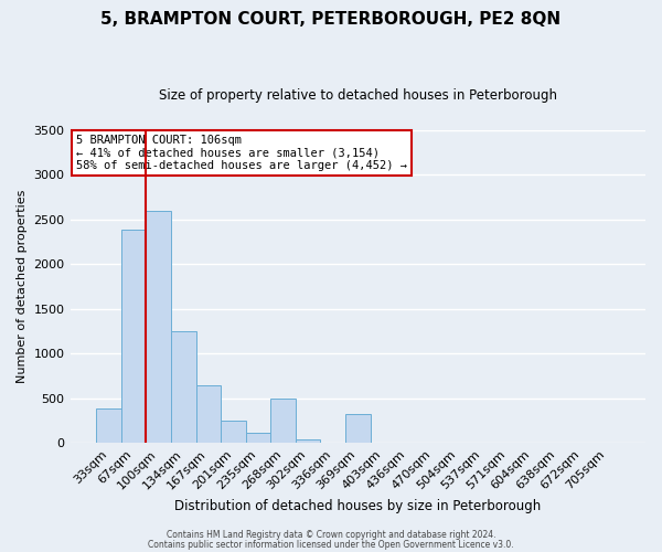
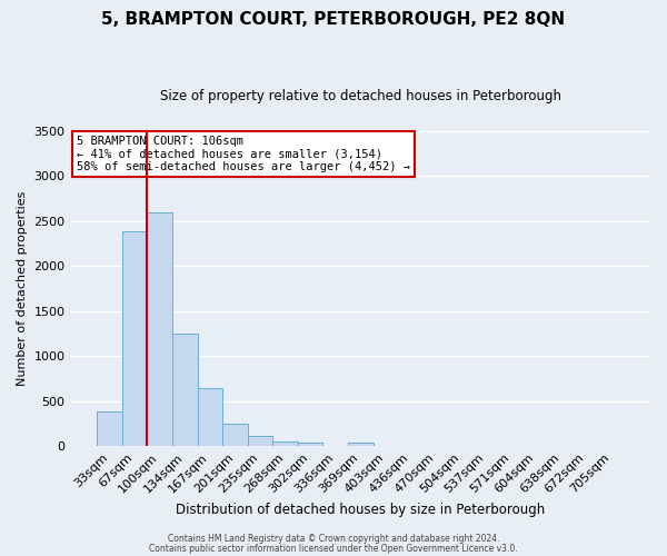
268sqm: 500 -> 60
369sqm: 320 -> 40
